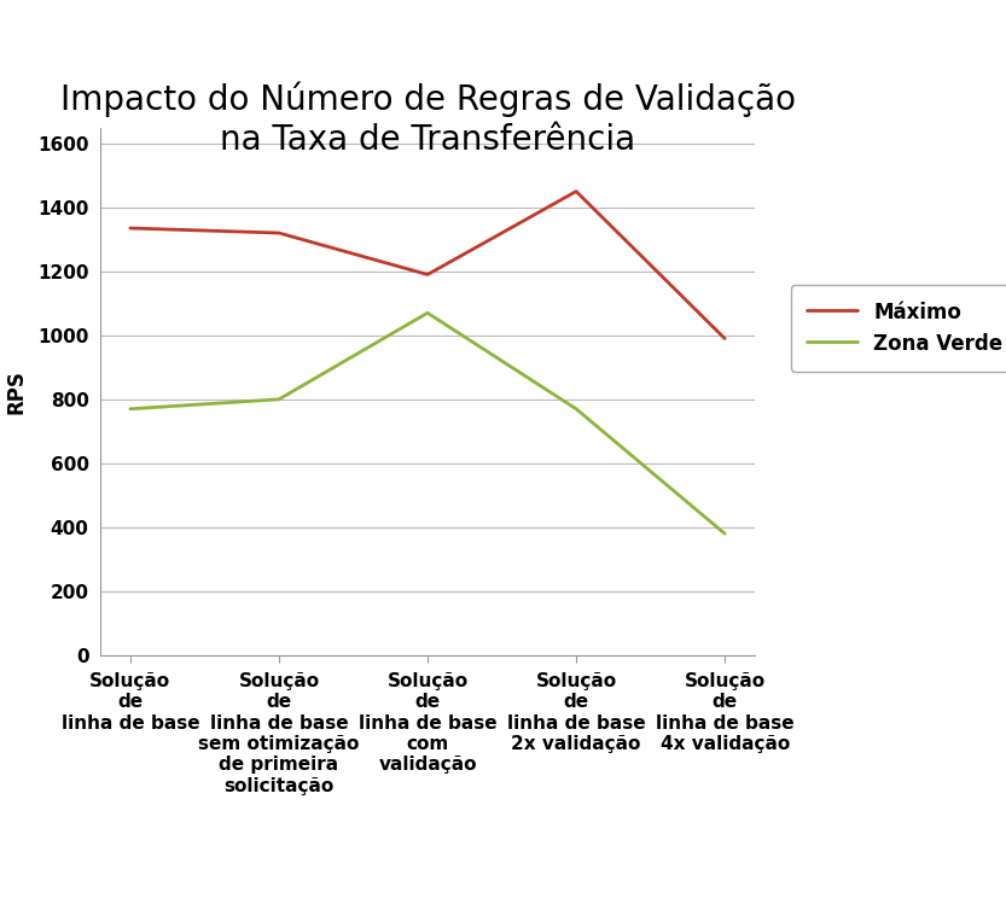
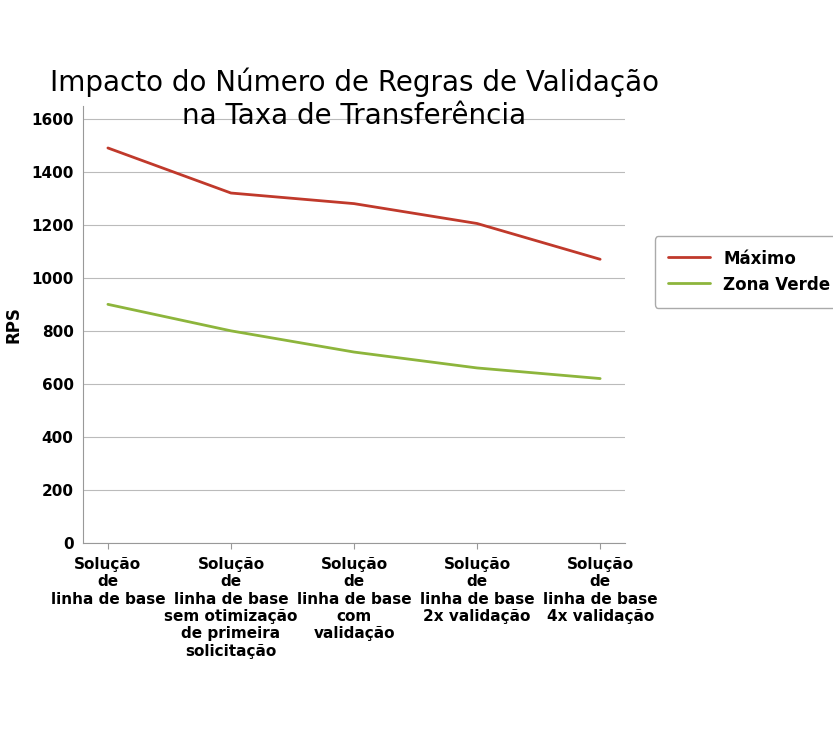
Máximo/Solução de linha de base: 1335 -> 1490
Zona Verde/Solução de linha de base: 770 -> 900
Máximo/Solução de linha de base com validação: 1190 -> 1280
Zona Verde/Solução de linha de base com validação: 1070 -> 720
Máximo/Solução de linha de base 2x validação: 1450 -> 1205
Zona Verde/Solução de linha de base 2x validação: 770 -> 660
Máximo/Solução de linha de base 4x validação: 990 -> 1070
Zona Verde/Solução de linha de base 4x validação: 380 -> 620
